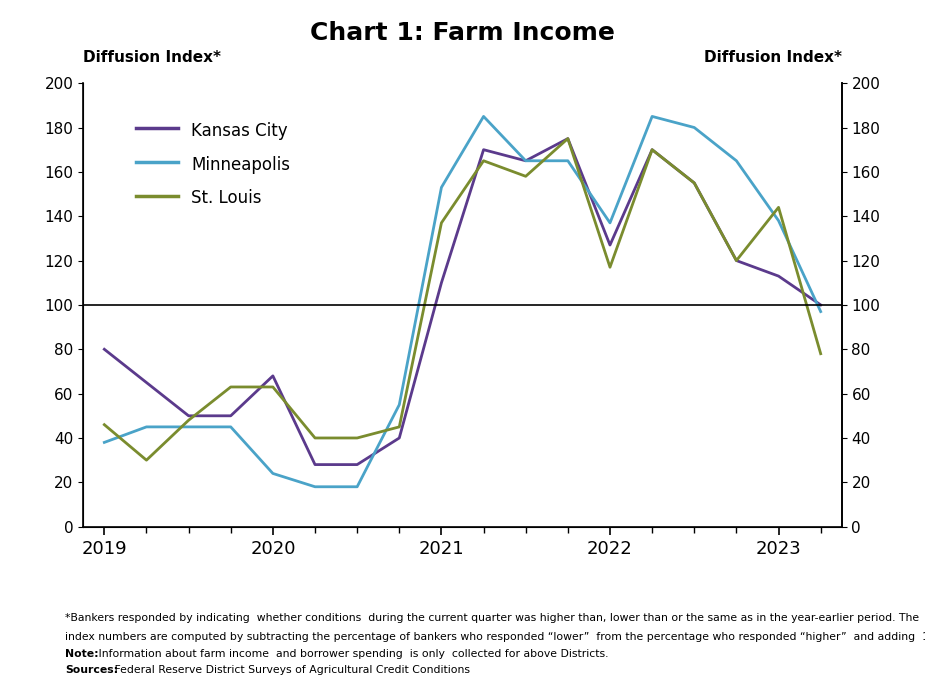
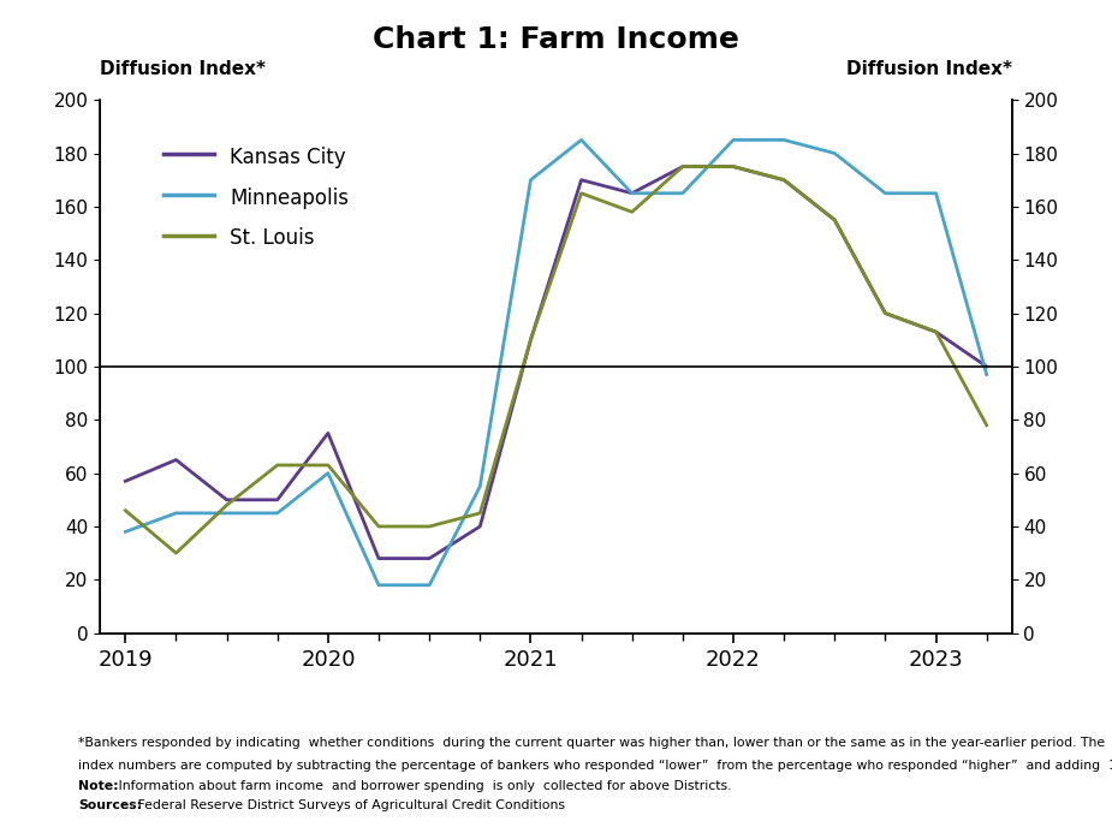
Kansas City/2019: 80 -> 57
Kansas City/2020: 68 -> 75
Minneapolis/2020: 24 -> 60
Minneapolis/2021: 153 -> 170
St. Louis/2021: 137 -> 110
Kansas City/2022: 127 -> 175
Minneapolis/2022: 137 -> 185
St. Louis/2022: 117 -> 175
Minneapolis/2023: 138 -> 165
St. Louis/2023: 144 -> 113
